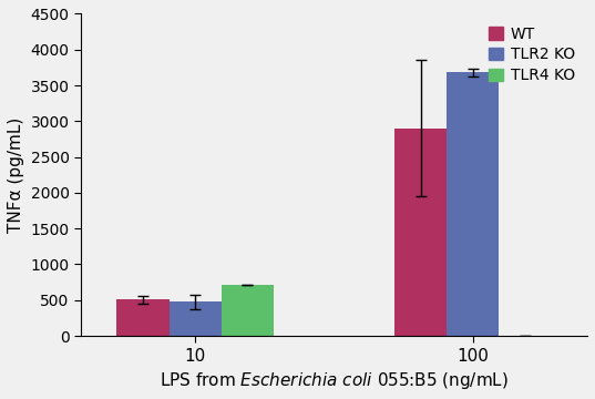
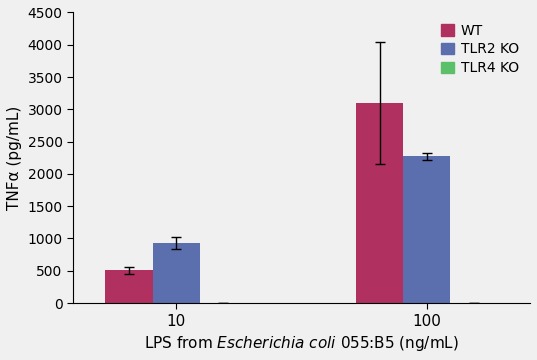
TLR2 KO/10: 480 -> 930
TLR4 KO/10: 720 -> 0
WT/100: 2900 -> 3100
TLR2 KO/100: 3680 -> 2270
